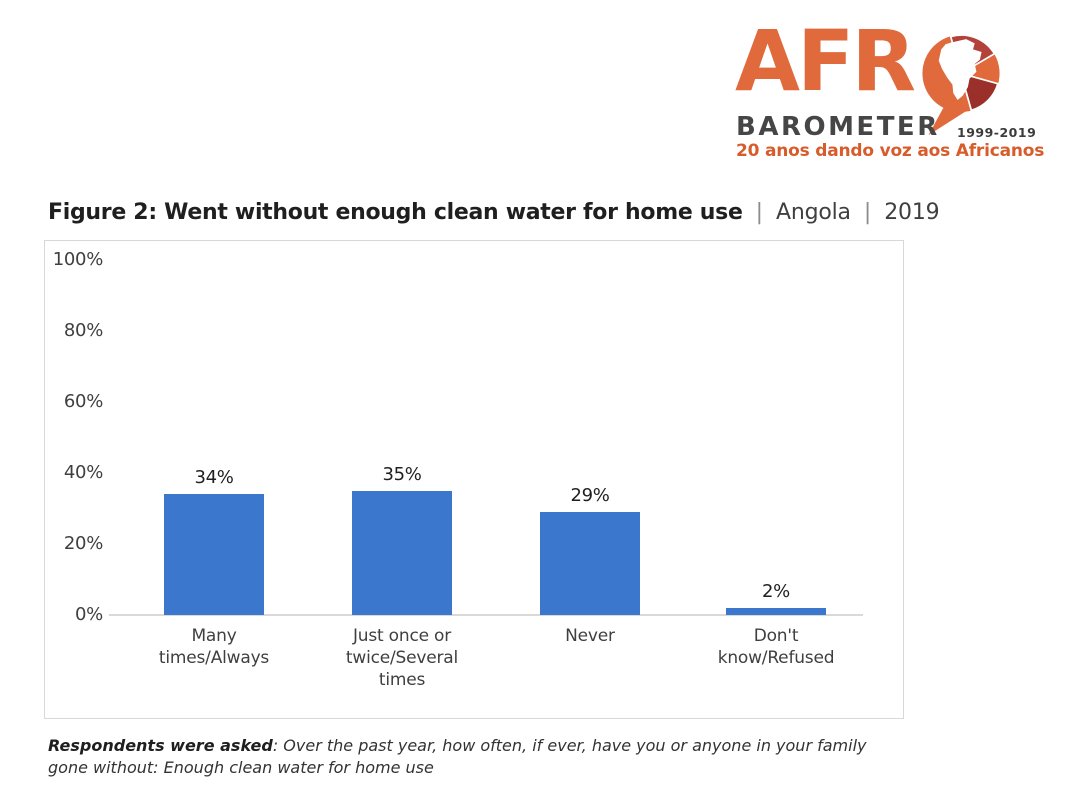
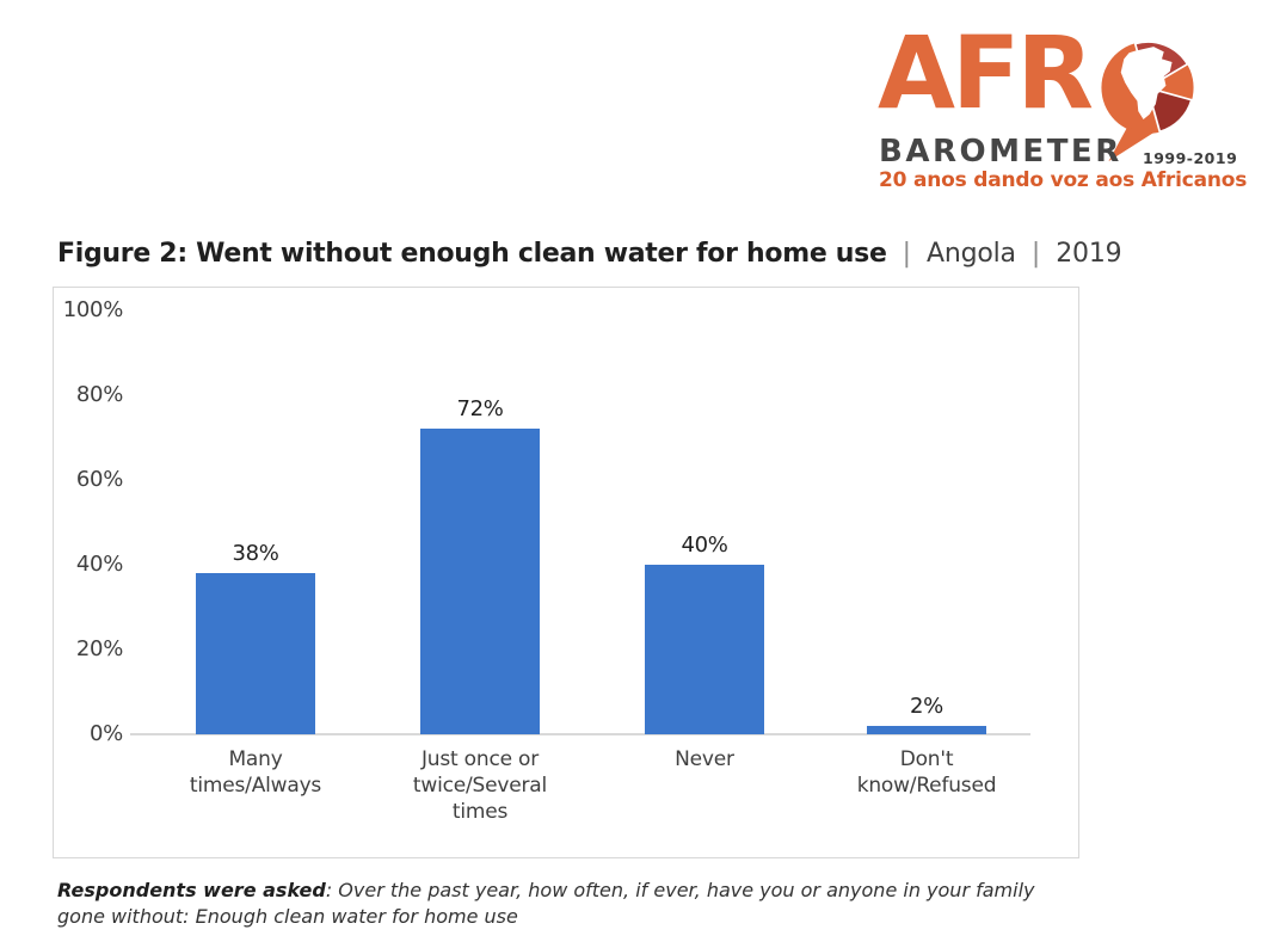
Many times/Always: 34% -> 38%
Just once or twice/Several times: 35% -> 72%
Never: 29% -> 40%
